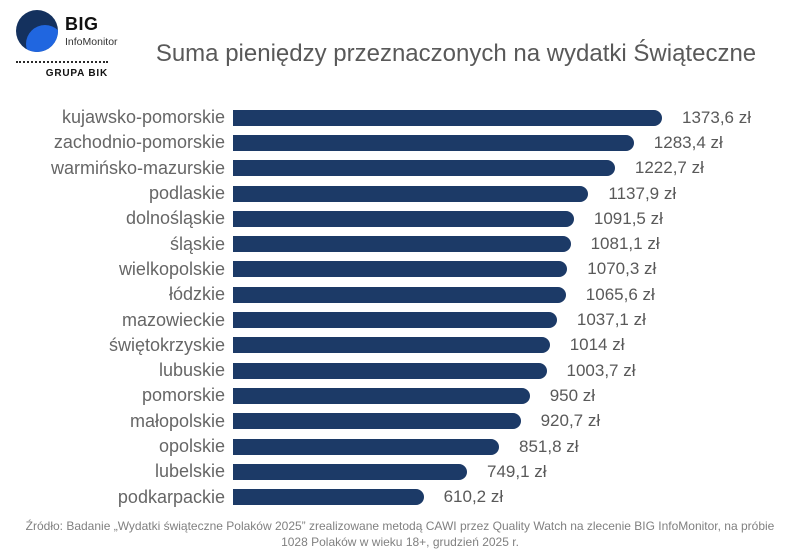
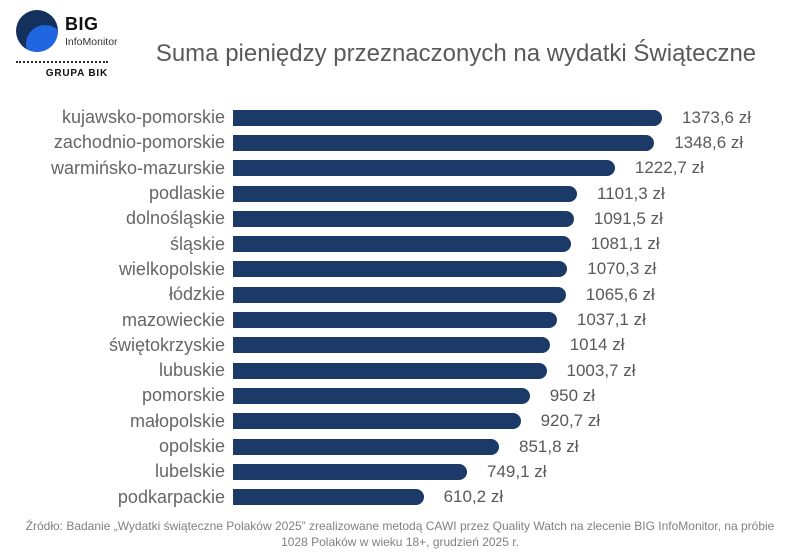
zachodnio-pomorskie: 1283,4 -> 1348,6
podlaskie: 1137,9 -> 1101,3
